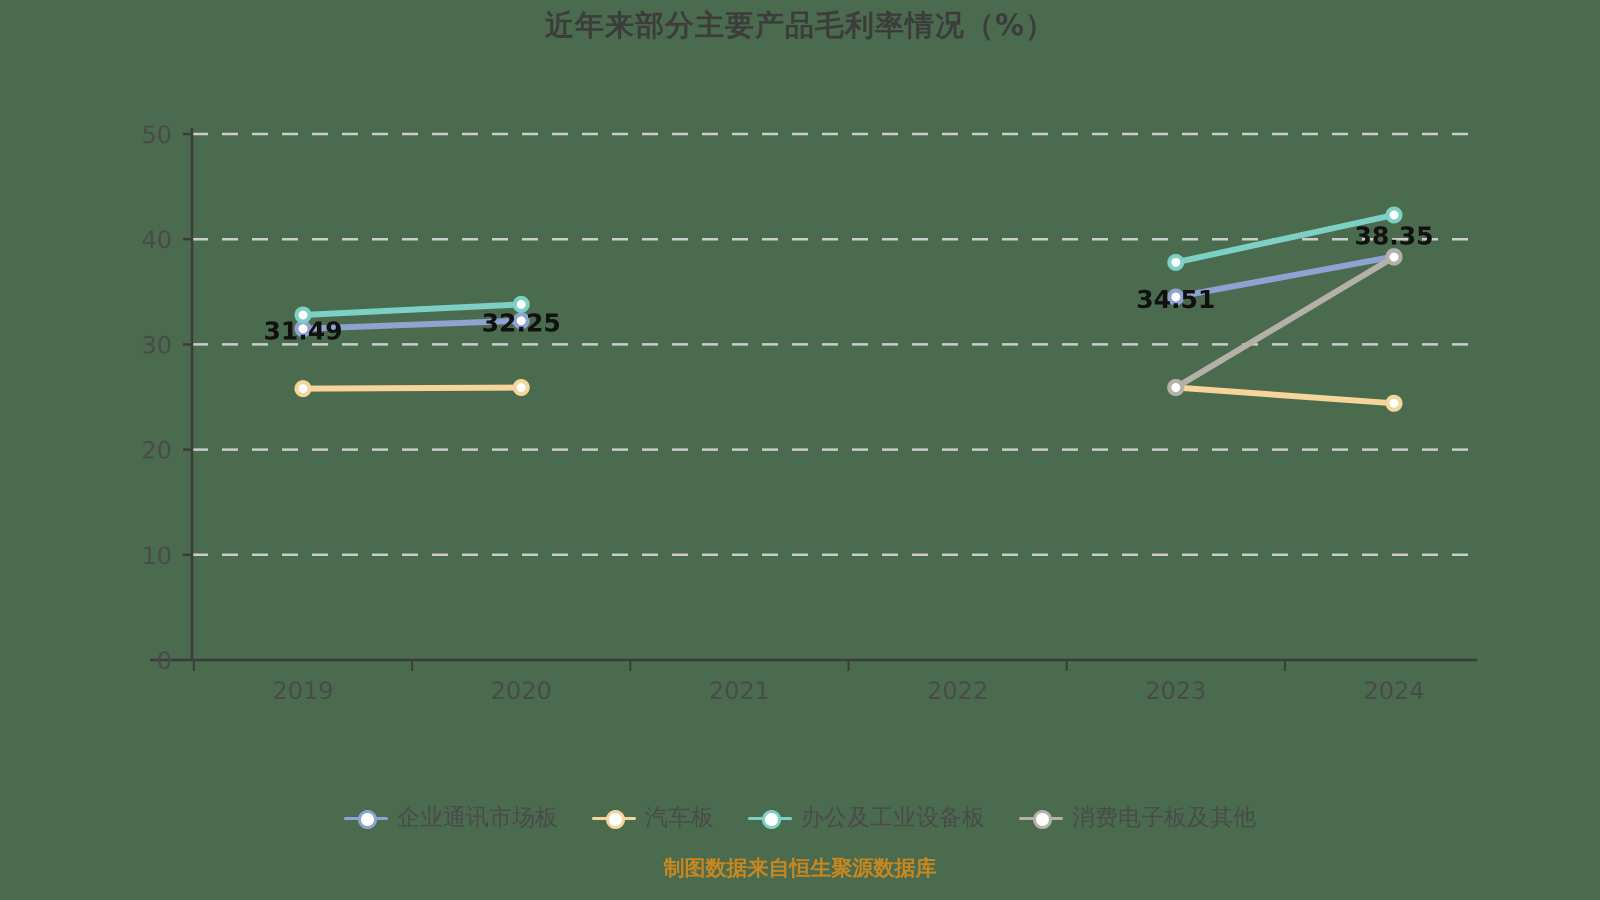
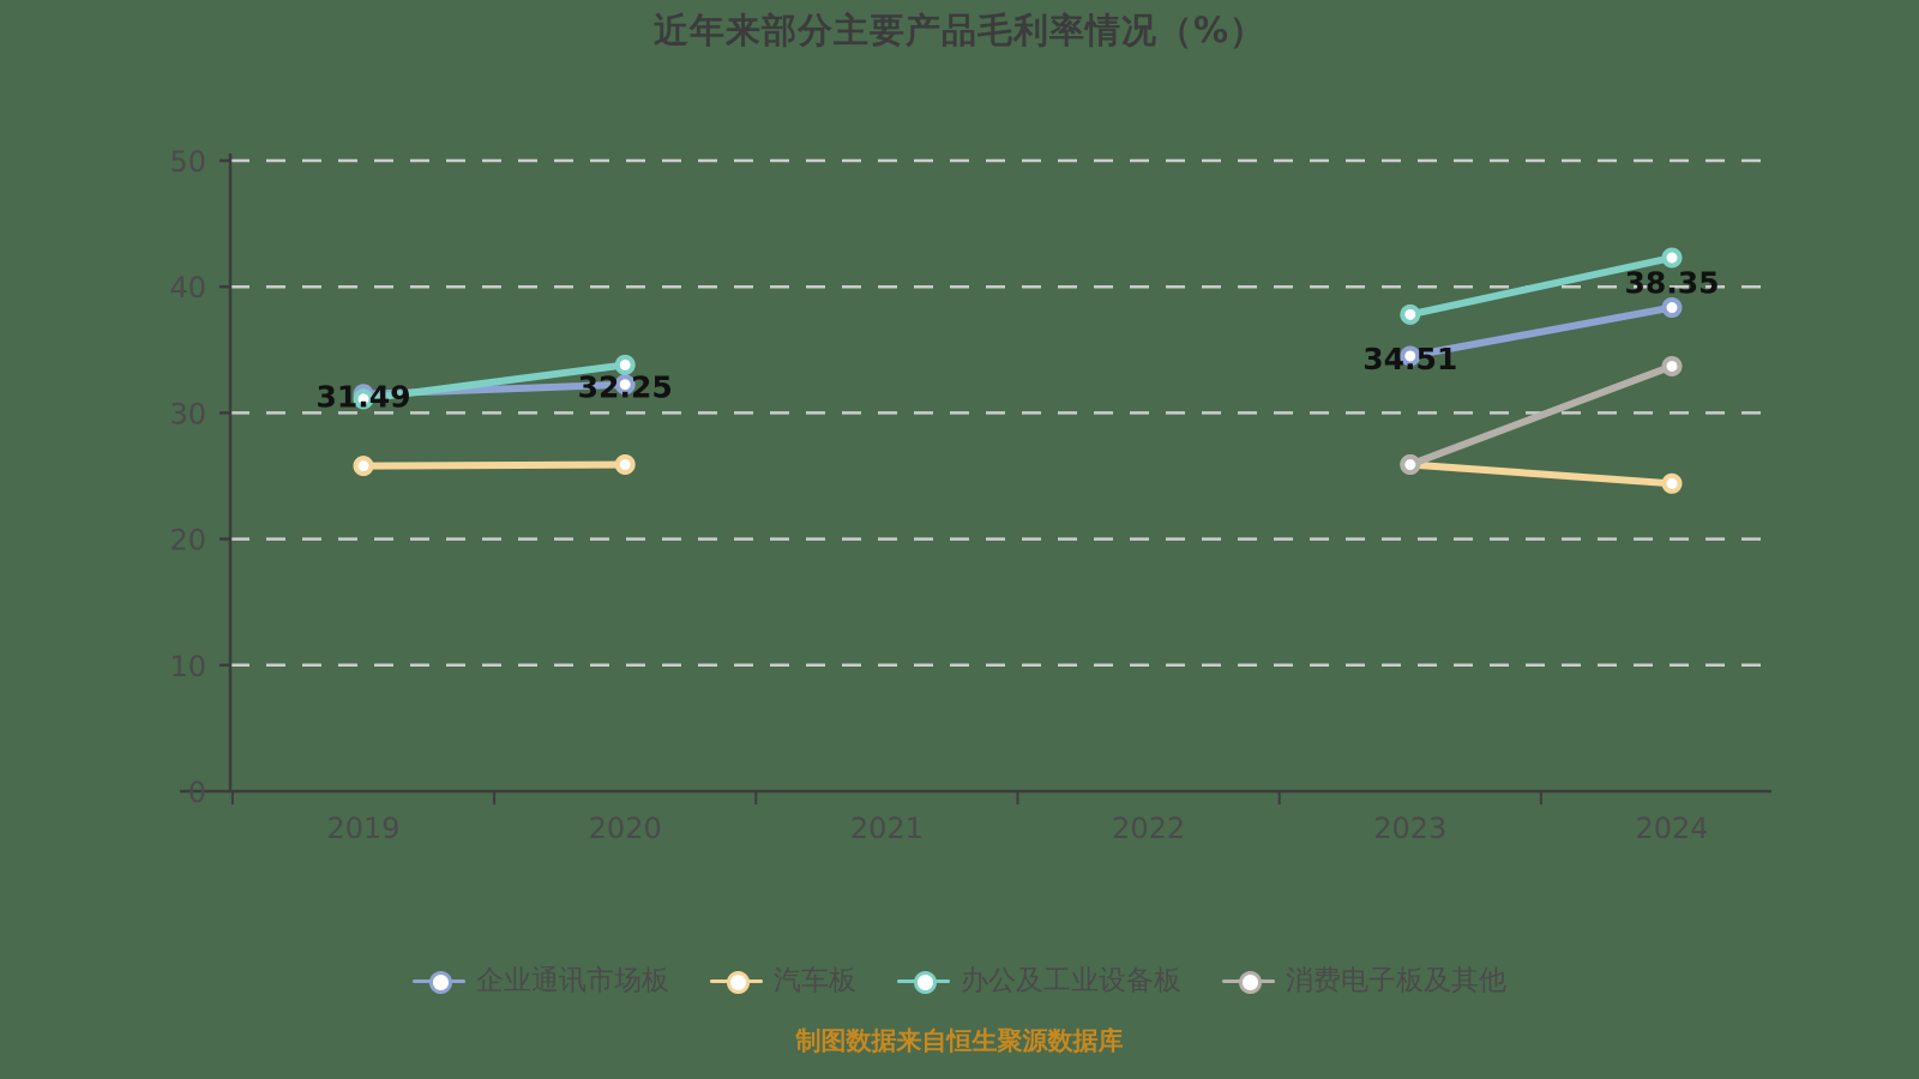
办公及工业设备板/2019: 32.8 -> 31.1
消费电子板及其他/2024: 38.3 -> 33.7
